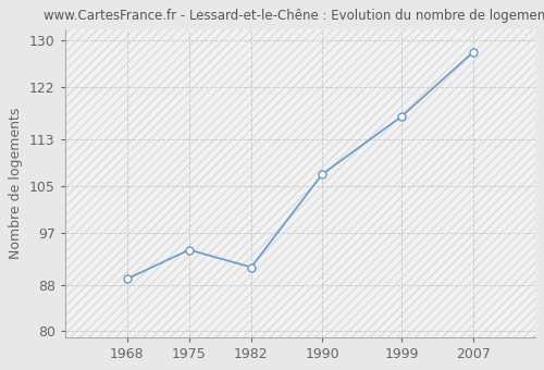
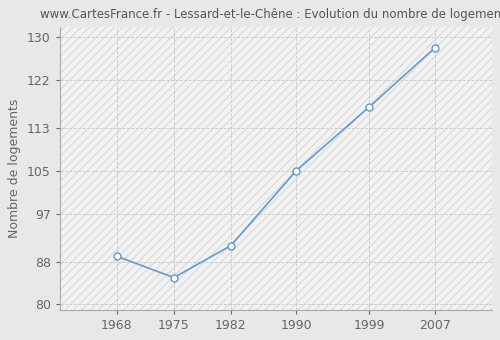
1975: 94 -> 85
1990: 107 -> 105
